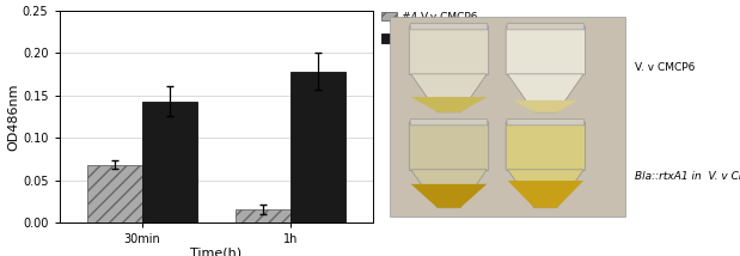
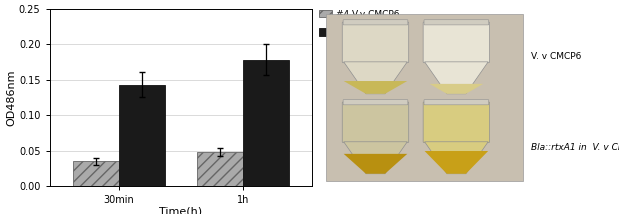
#4 V.v CMCP6/30min: 0.068 -> 0.035
#4 V.v CMCP6/1h: 0.016 -> 0.048
